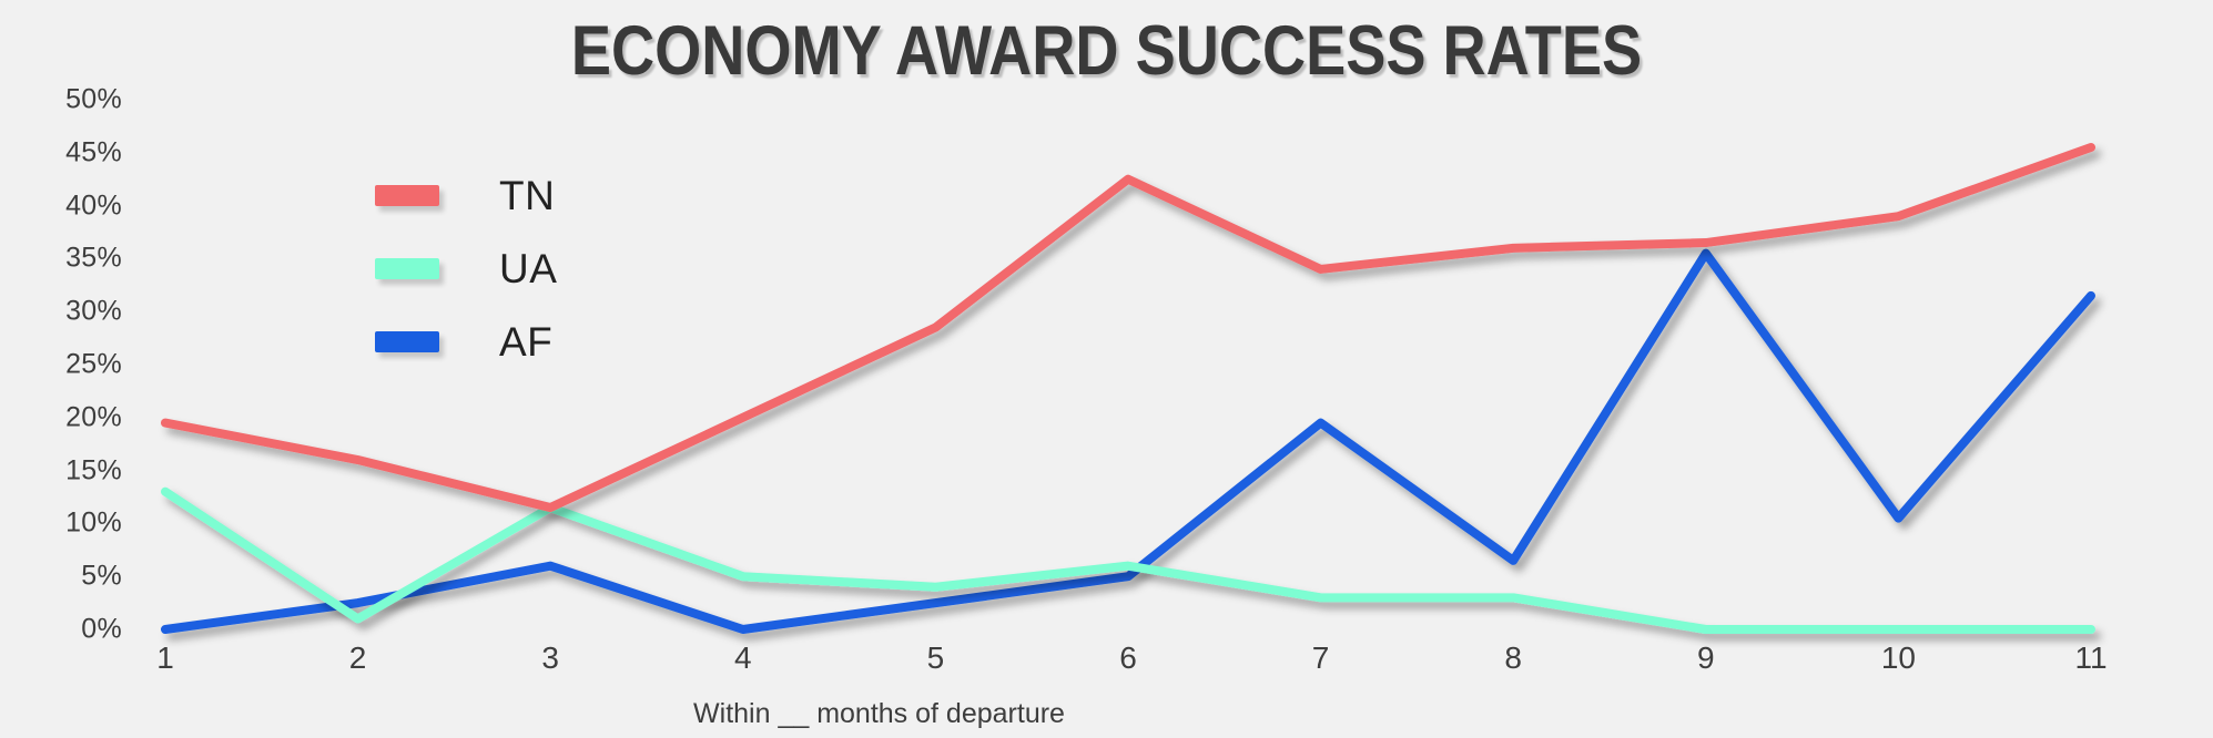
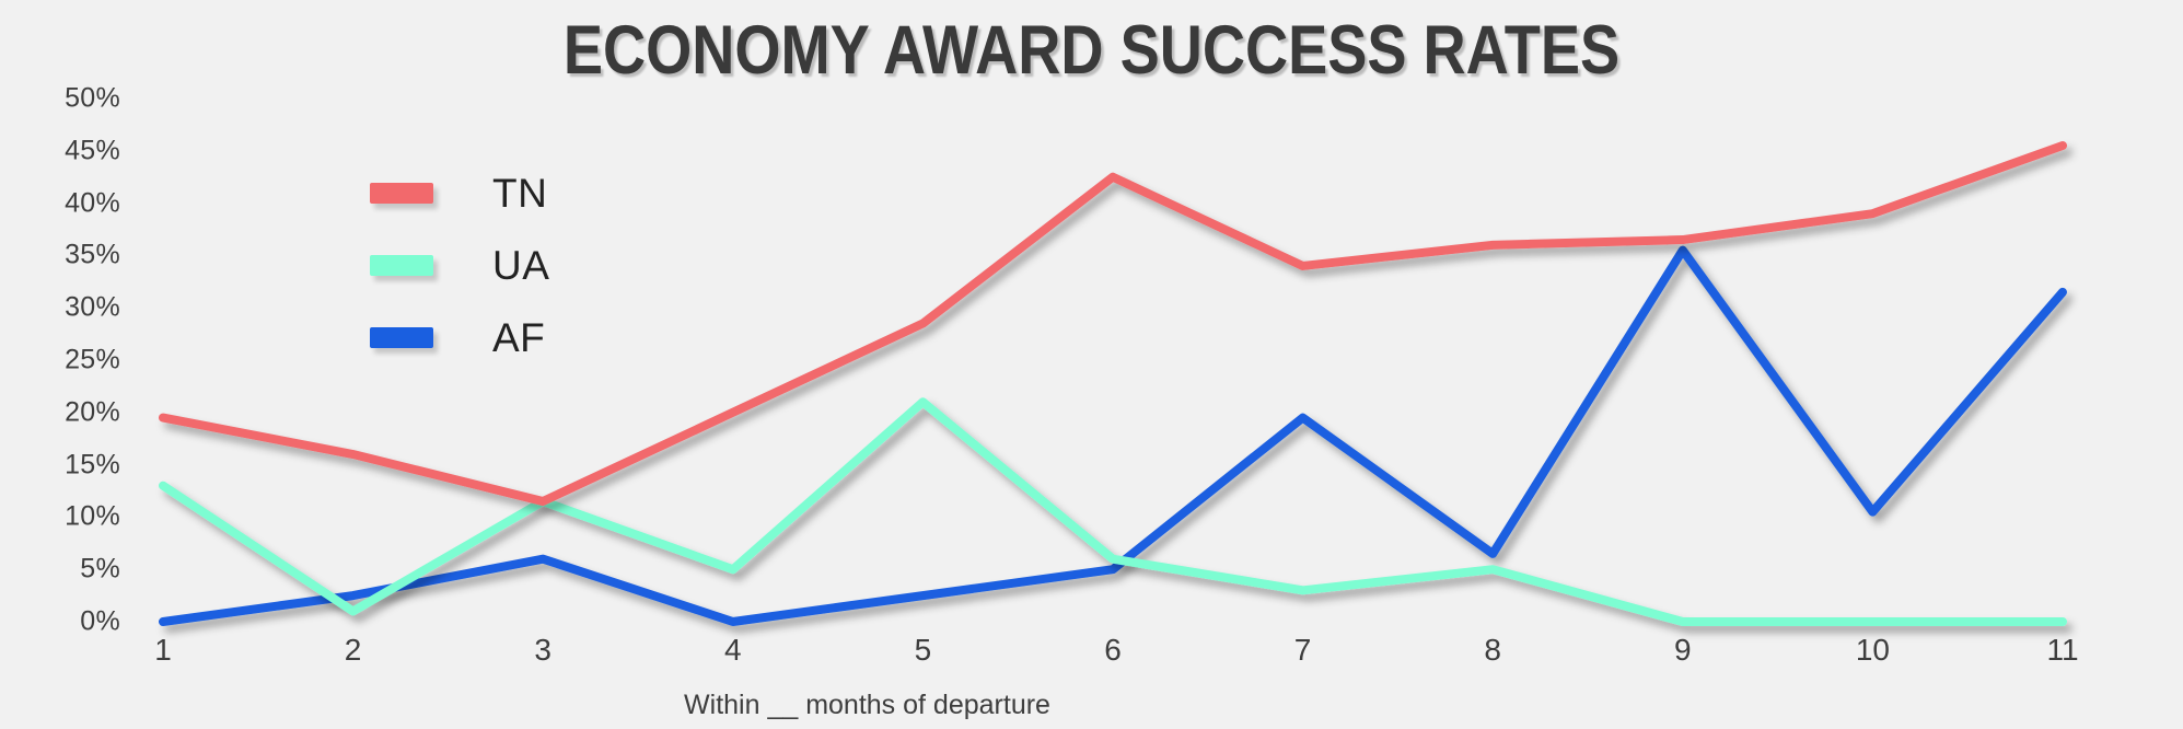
UA/5: 4% -> 21%
UA/8: 3% -> 5%
